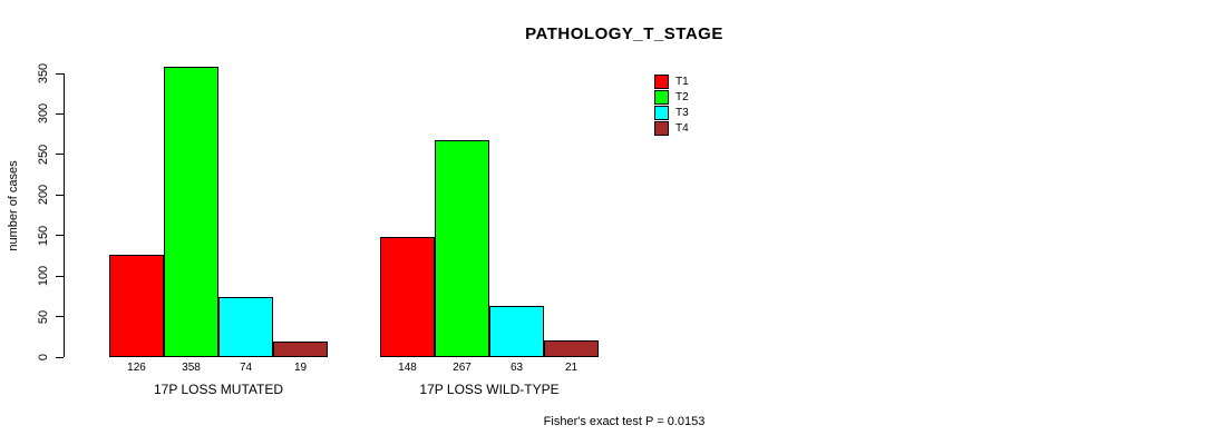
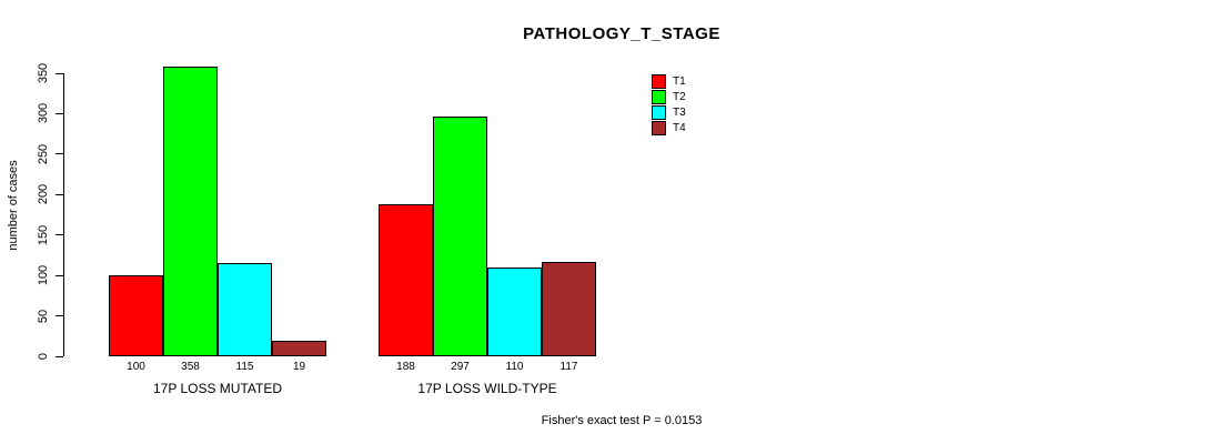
T1/17P LOSS MUTATED: 126 -> 100
T3/17P LOSS MUTATED: 74 -> 115
T1/17P LOSS WILD-TYPE: 148 -> 188
T2/17P LOSS WILD-TYPE: 267 -> 297
T3/17P LOSS WILD-TYPE: 63 -> 110
T4/17P LOSS WILD-TYPE: 21 -> 117
